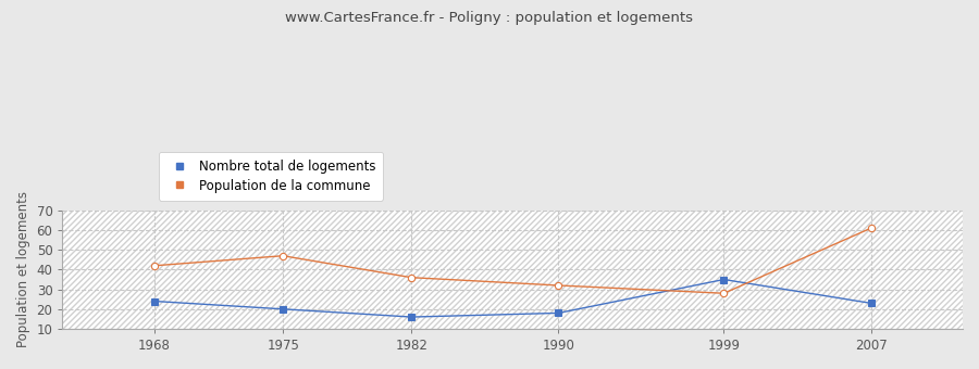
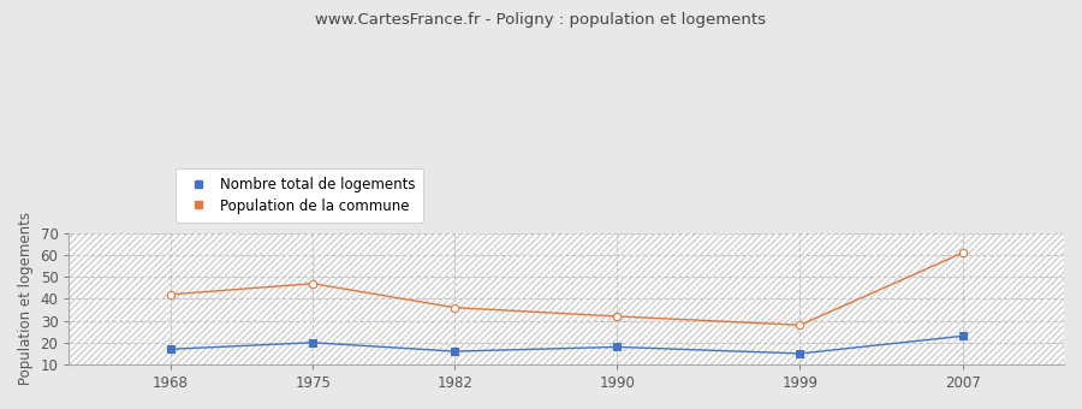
Nombre total de logements/1968: 24 -> 17
Nombre total de logements/1999: 35 -> 15
